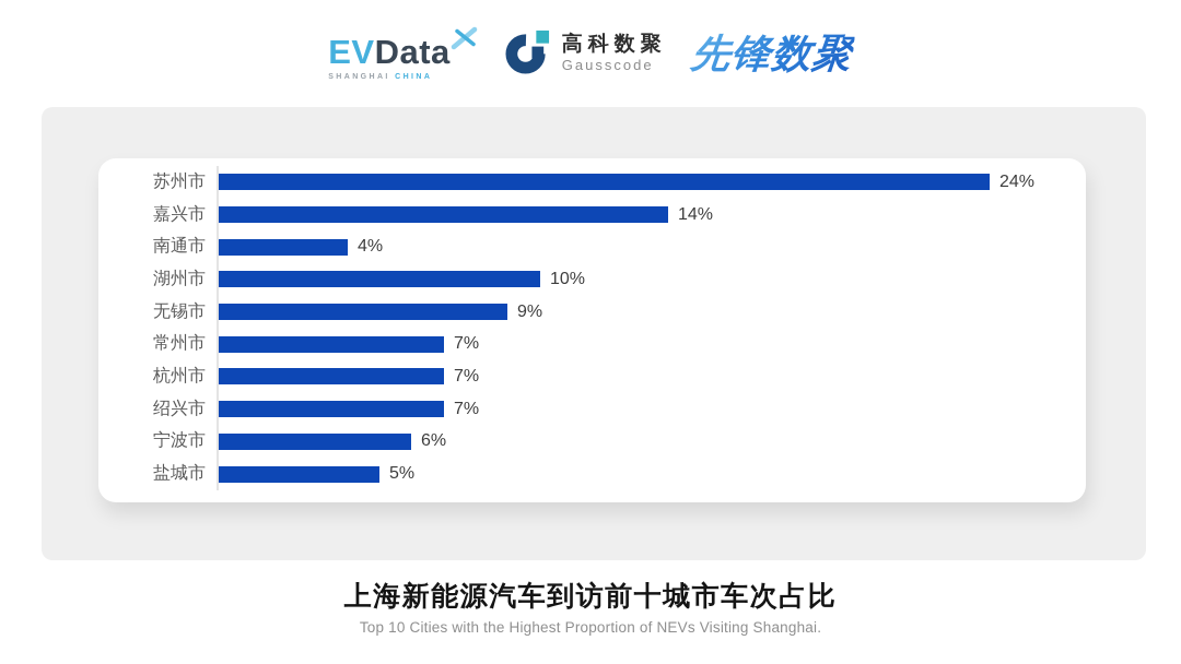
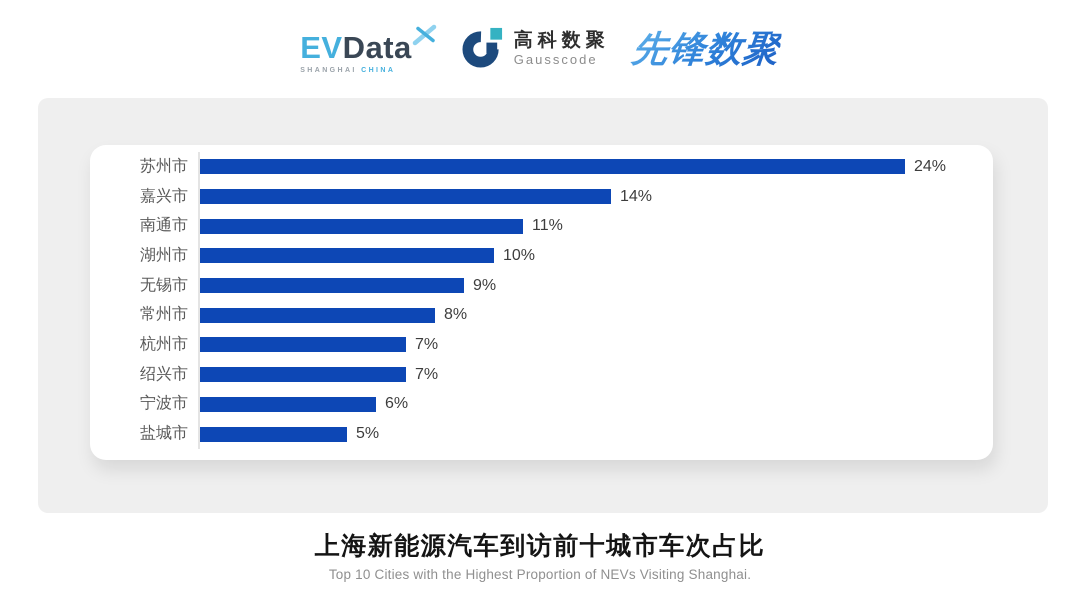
南通市: 4% -> 11%
常州市: 7% -> 8%
